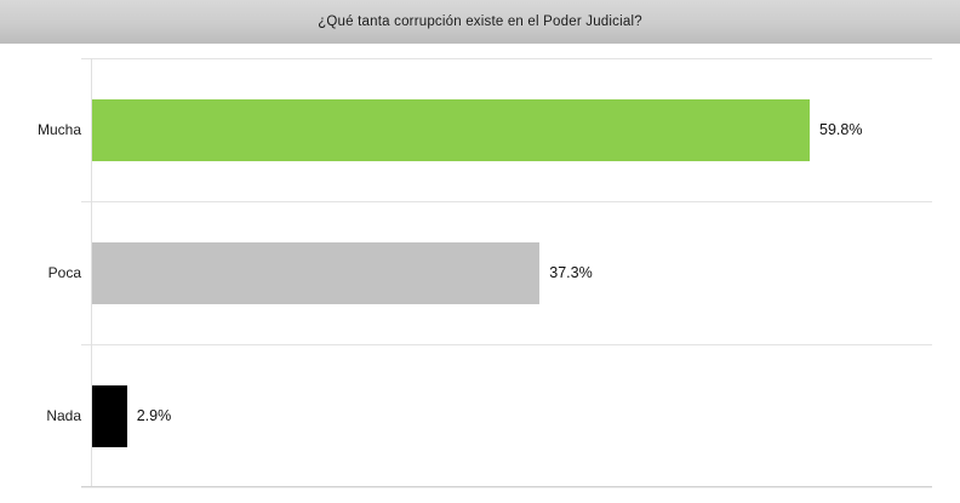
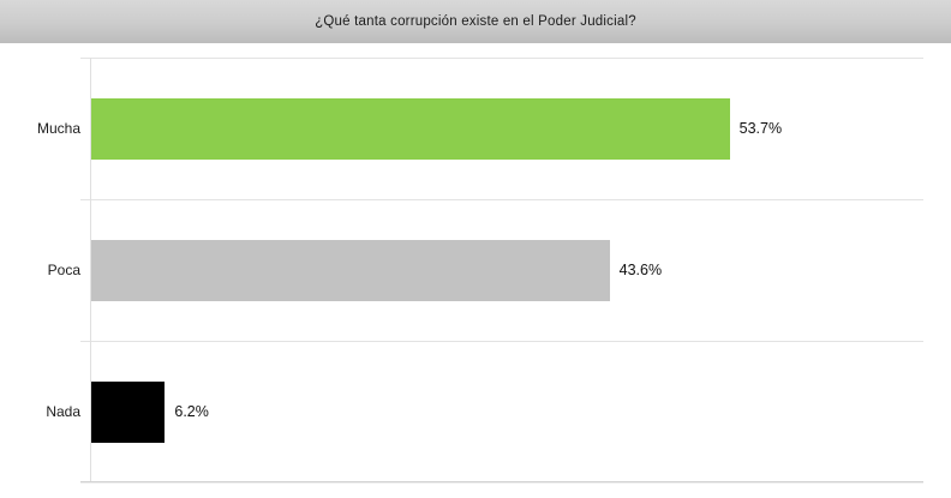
Mucha: 59.8% -> 53.7%
Poca: 37.3% -> 43.6%
Nada: 2.9% -> 6.2%
